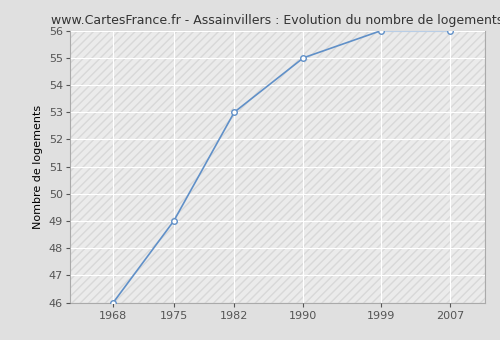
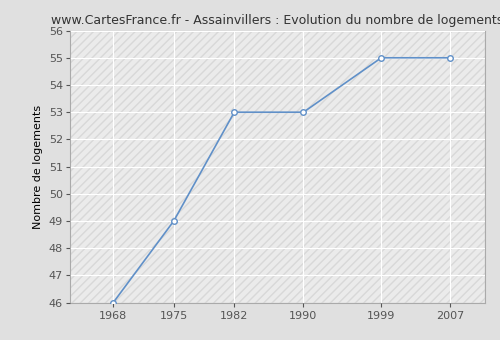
1990: 55 -> 53
1999: 56 -> 55
2007: 56 -> 55
